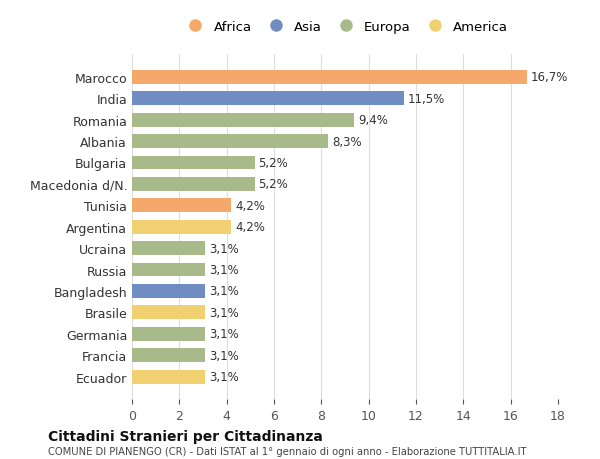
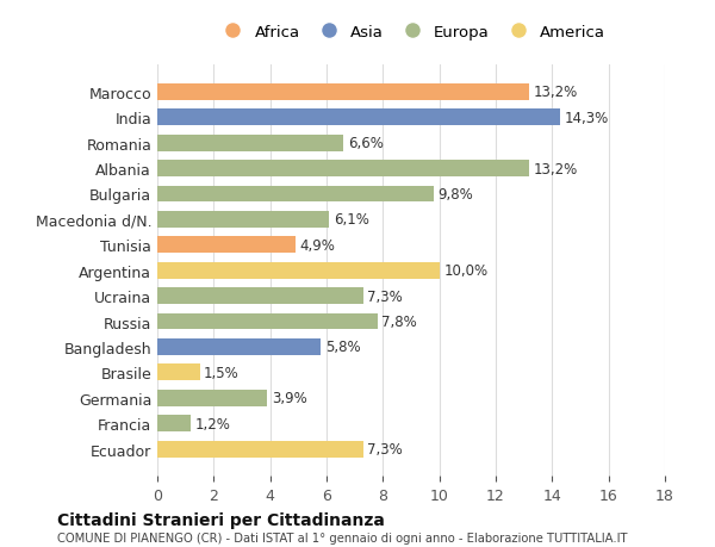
Marocco: 16,7% -> 13,2%
India: 11,5% -> 14,3%
Romania: 9,4% -> 6,6%
Albania: 8,3% -> 13,2%
Bulgaria: 5,2% -> 9,8%
Macedonia d/N.: 5,2% -> 6,1%
Tunisia: 4,2% -> 4,9%
Argentina: 4,2% -> 10,0%
Ucraina: 3,1% -> 7,3%
Russia: 3,1% -> 7,8%
Bangladesh: 3,1% -> 5,8%
Brasile: 3,1% -> 1,5%
Germania: 3,1% -> 3,9%
Francia: 3,1% -> 1,2%
Ecuador: 3,1% -> 7,3%
